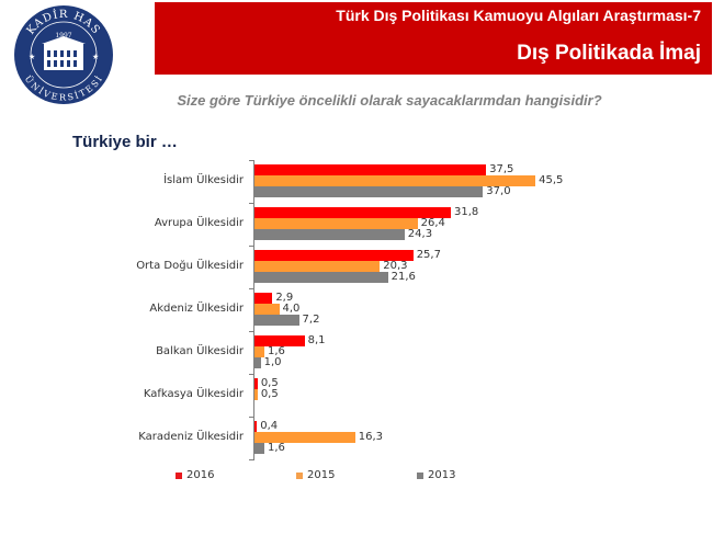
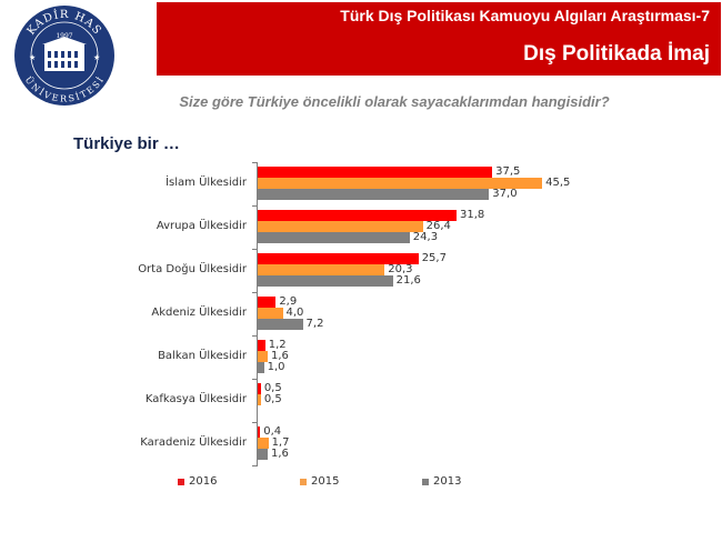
2016/Balkan Ülkesidir: 8,1 -> 1,2
2015/Karadeniz Ülkesidir: 16,3 -> 1,7
